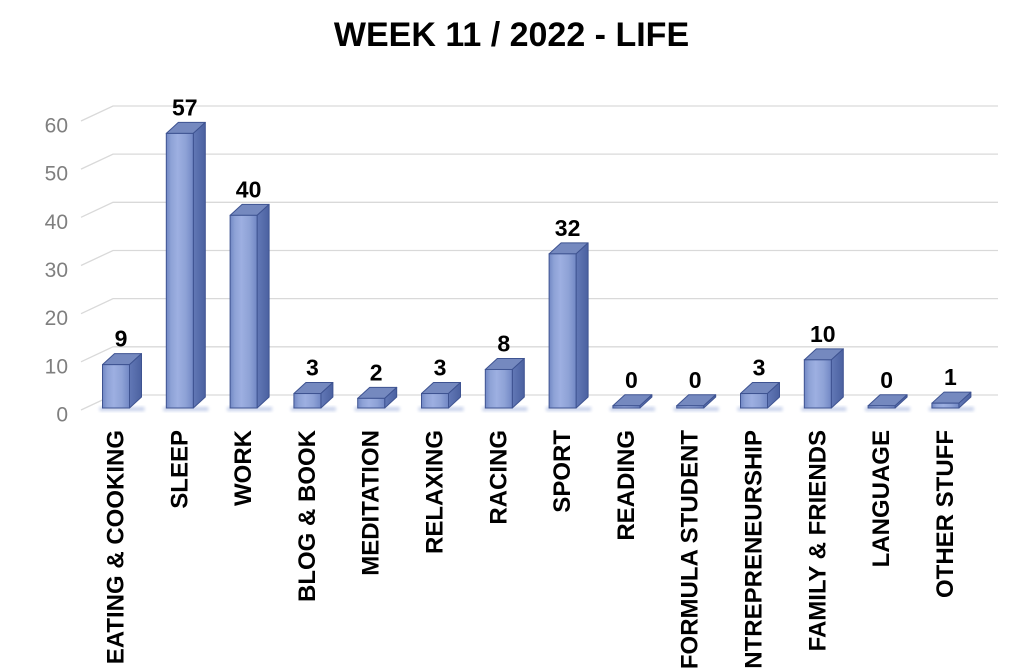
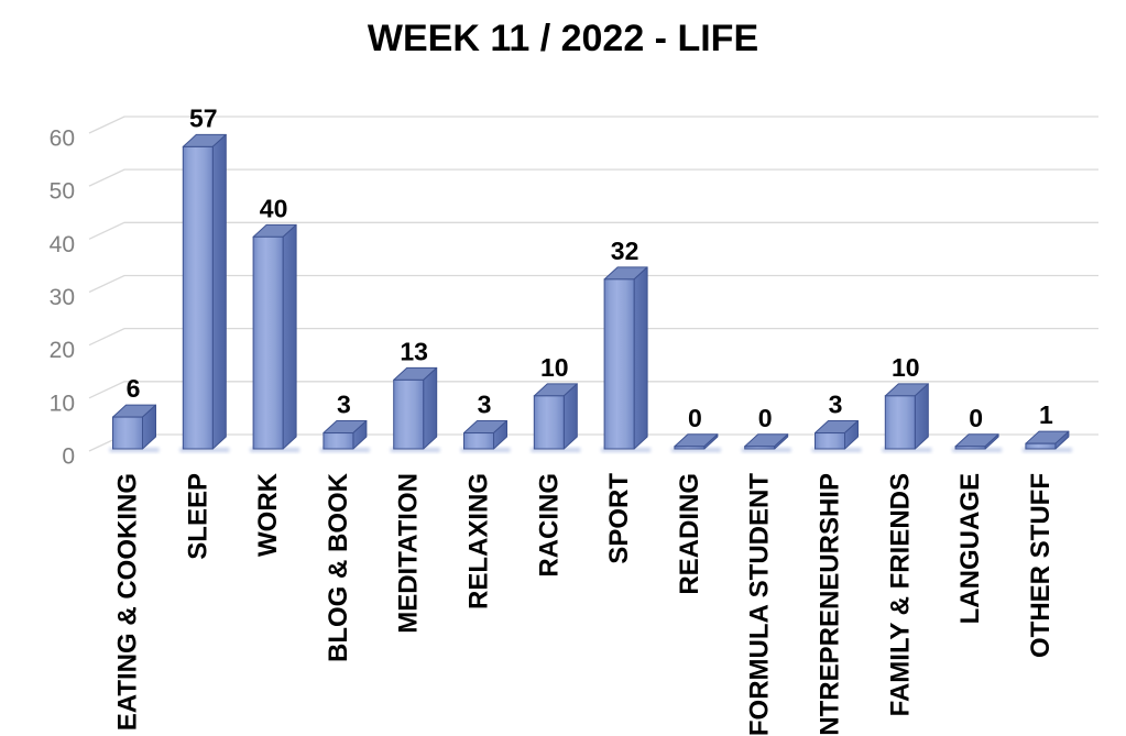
EATING & COOKING: 9 -> 6
MEDITATION: 2 -> 13
RACING: 8 -> 10
